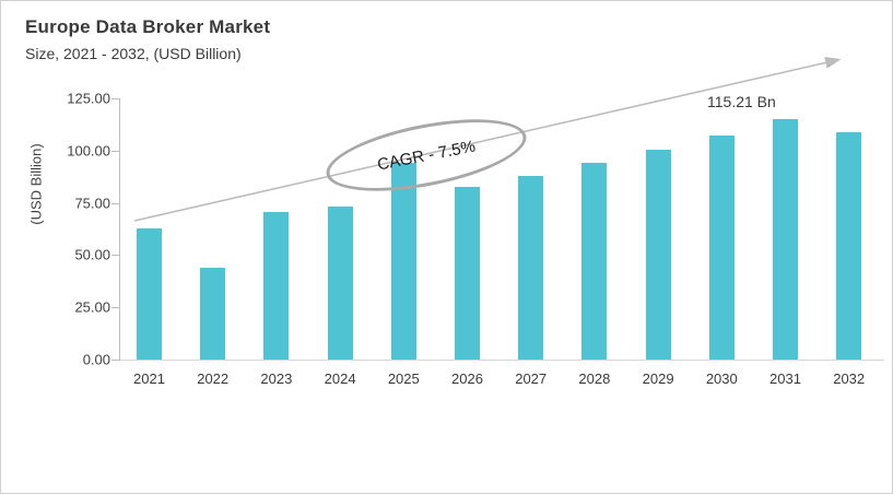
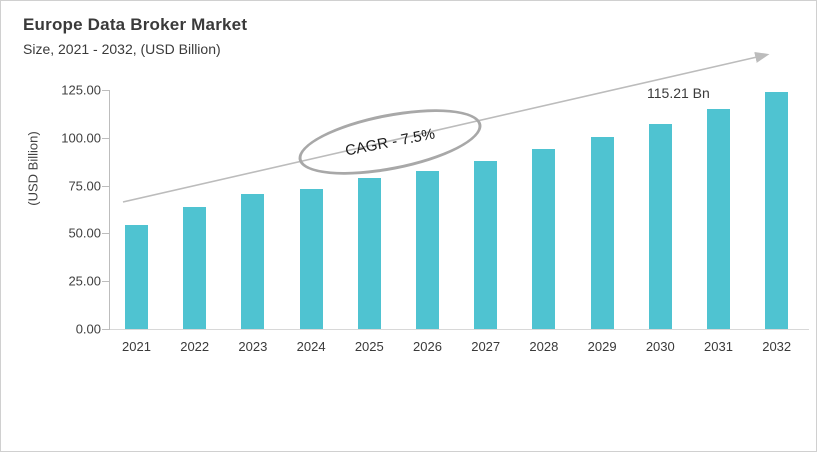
2021: 63 -> 54
2022: 44 -> 64
2025: 94 -> 79
2032: 109 -> 124
